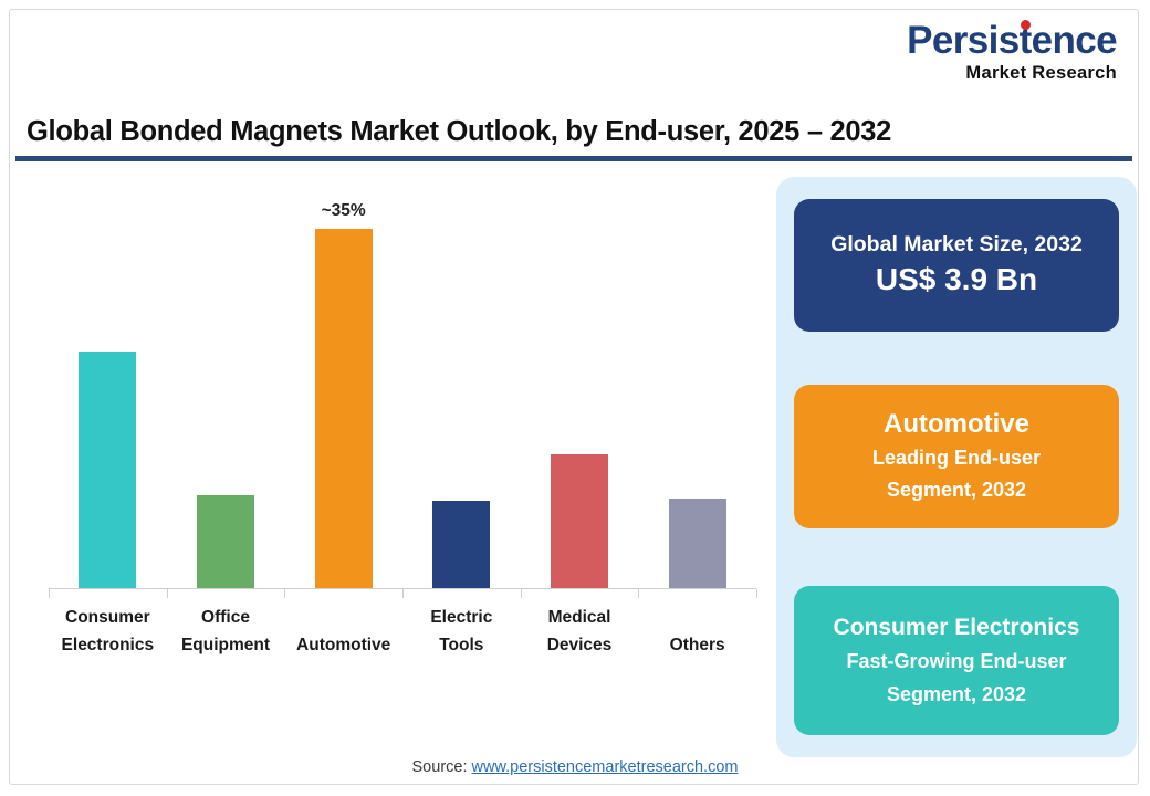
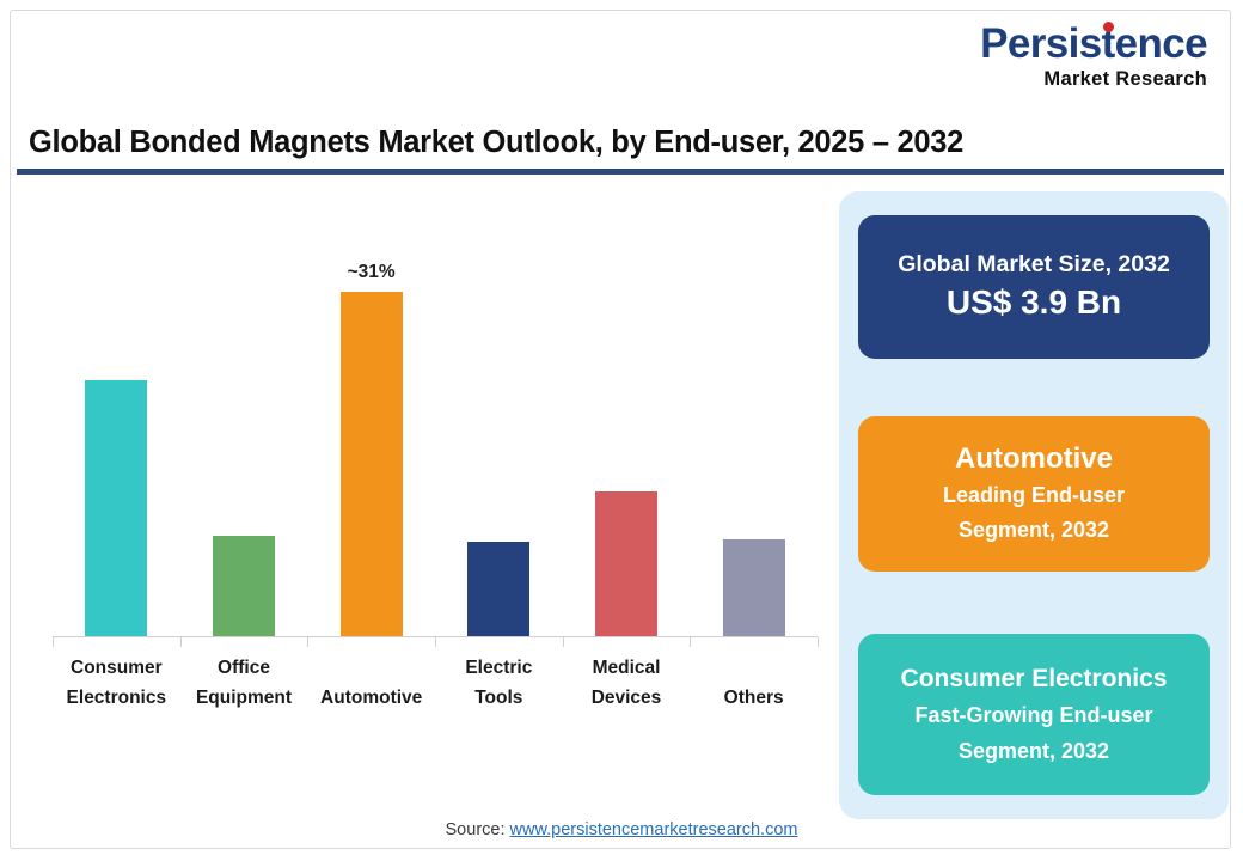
Automotive: 35 -> 31
